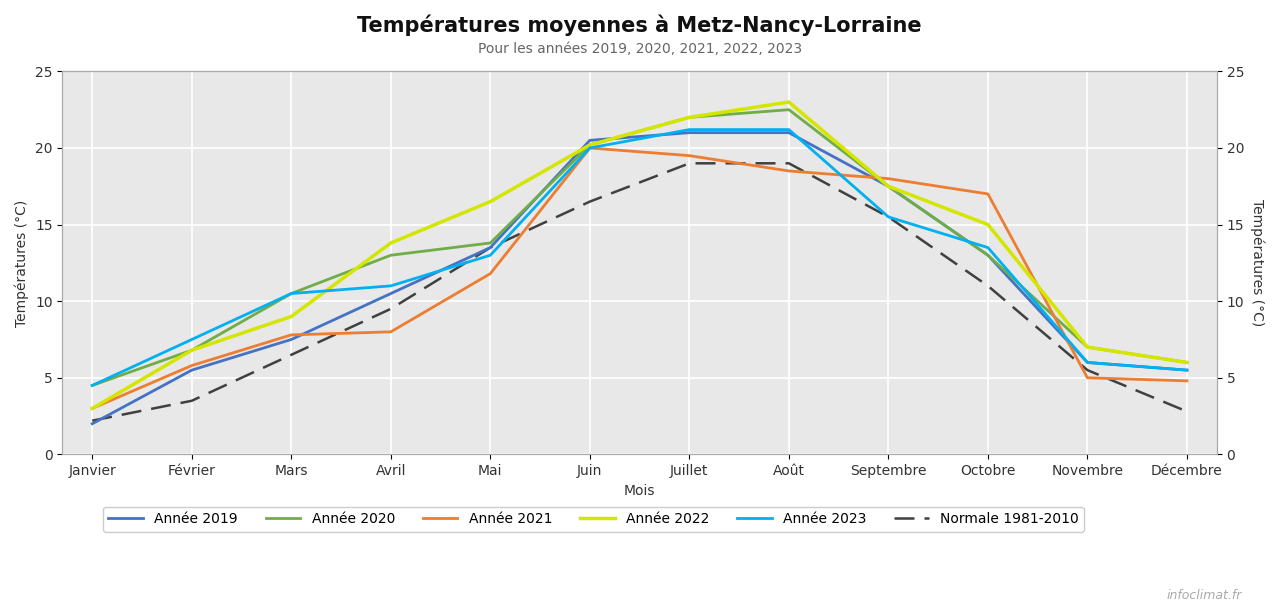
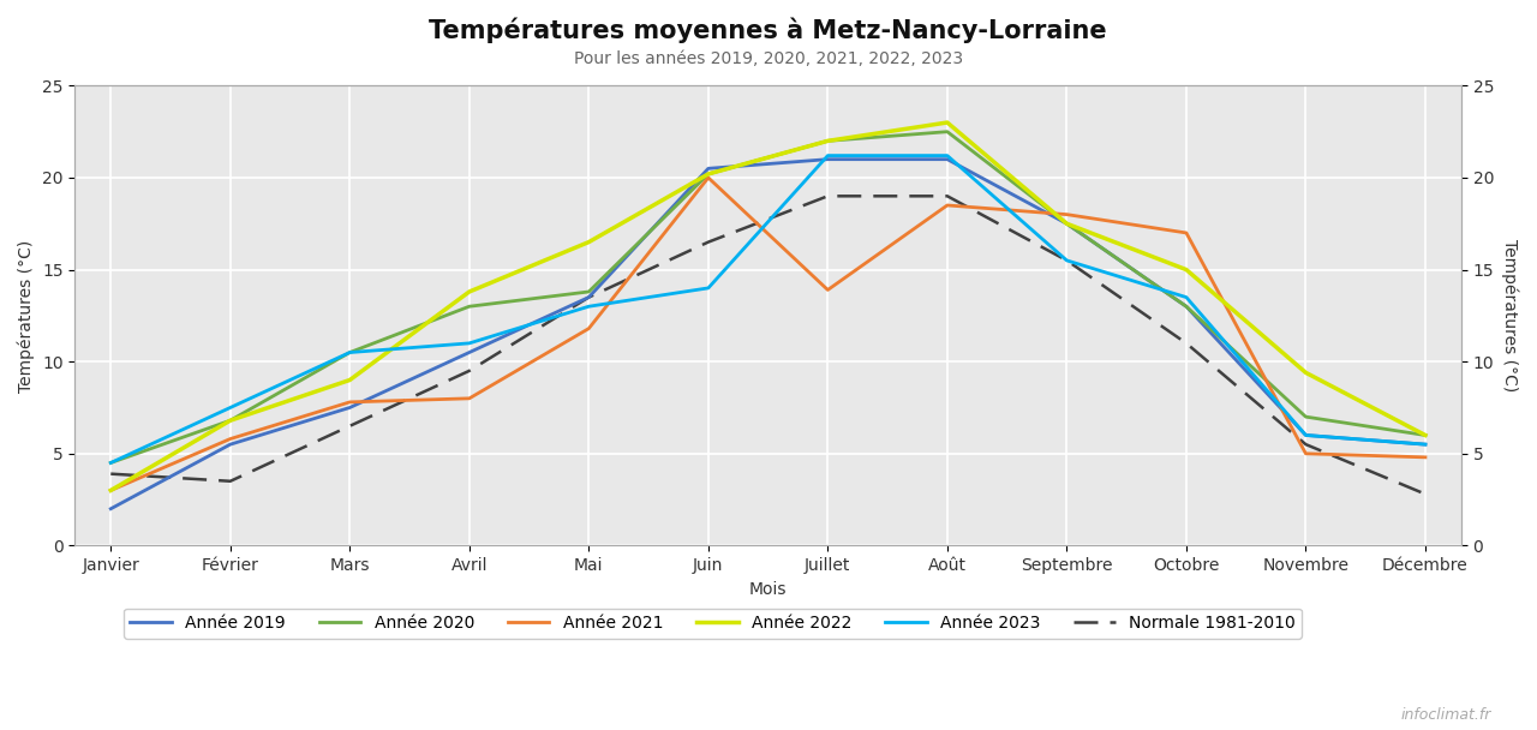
Normale 1981-2010/Janvier: 2.2 -> 3.9
Année 2023/Juin: 20.0 -> 14.0
Année 2021/Juillet: 19.5 -> 13.9
Année 2022/Novembre: 7.0 -> 9.4
